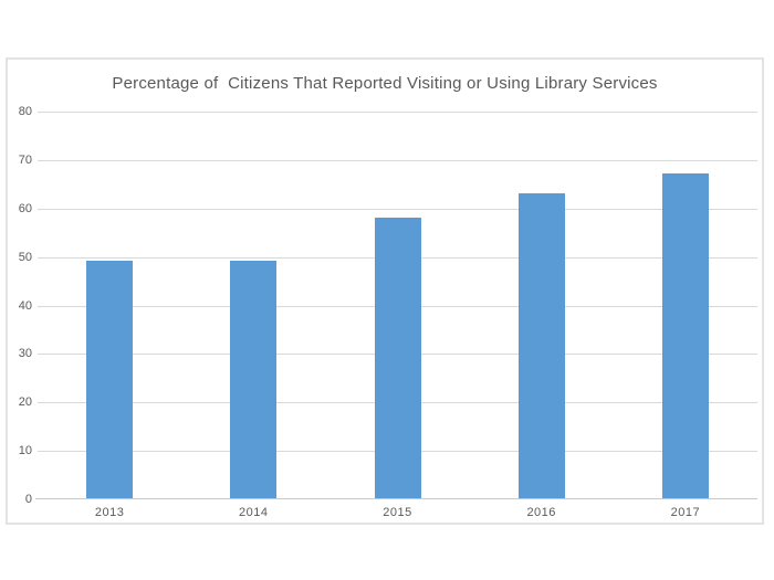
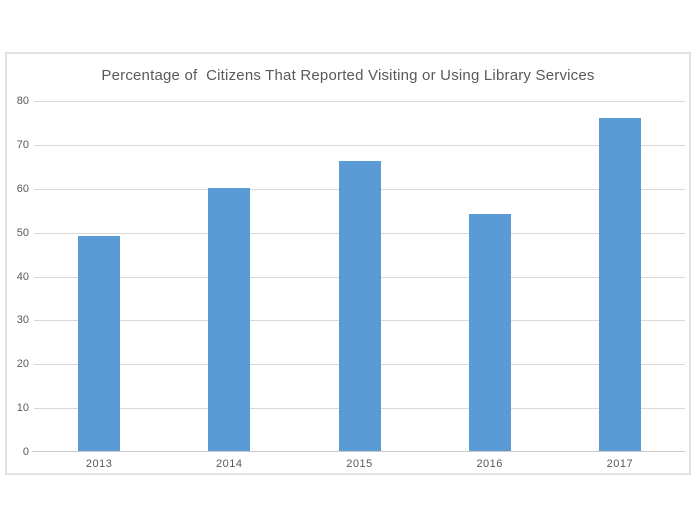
2014: 49 -> 60
2015: 58 -> 66
2016: 63 -> 54
2017: 67 -> 76
